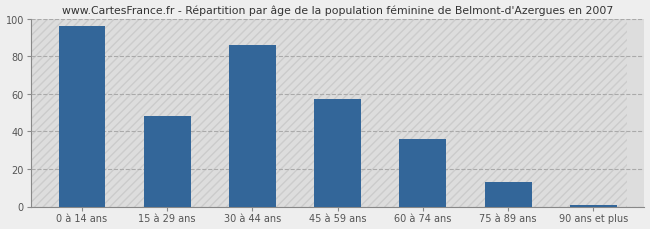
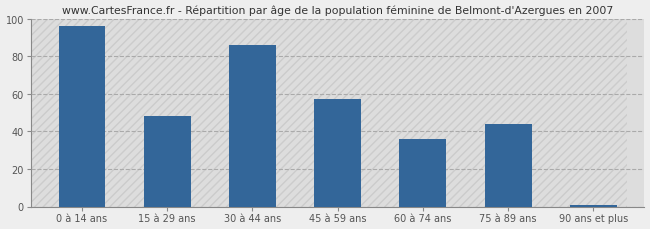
75 à 89 ans: 13 -> 44
